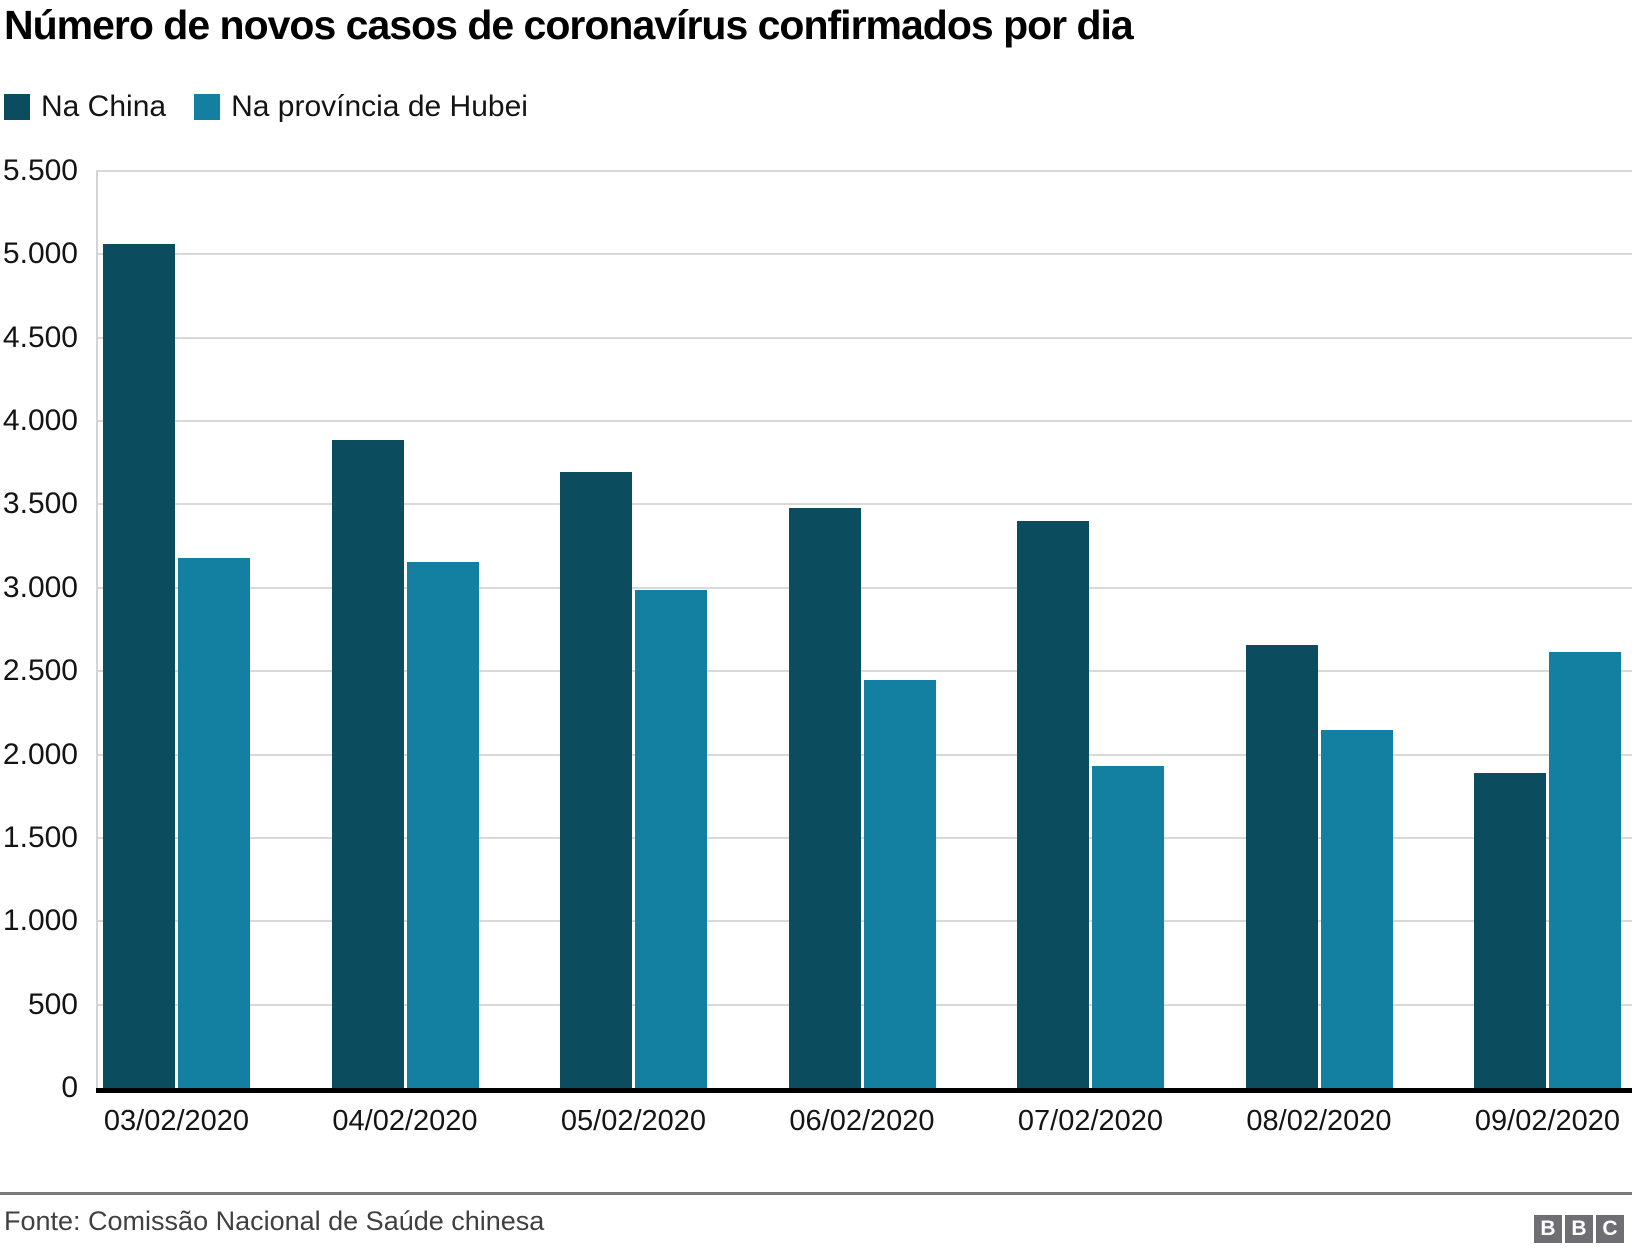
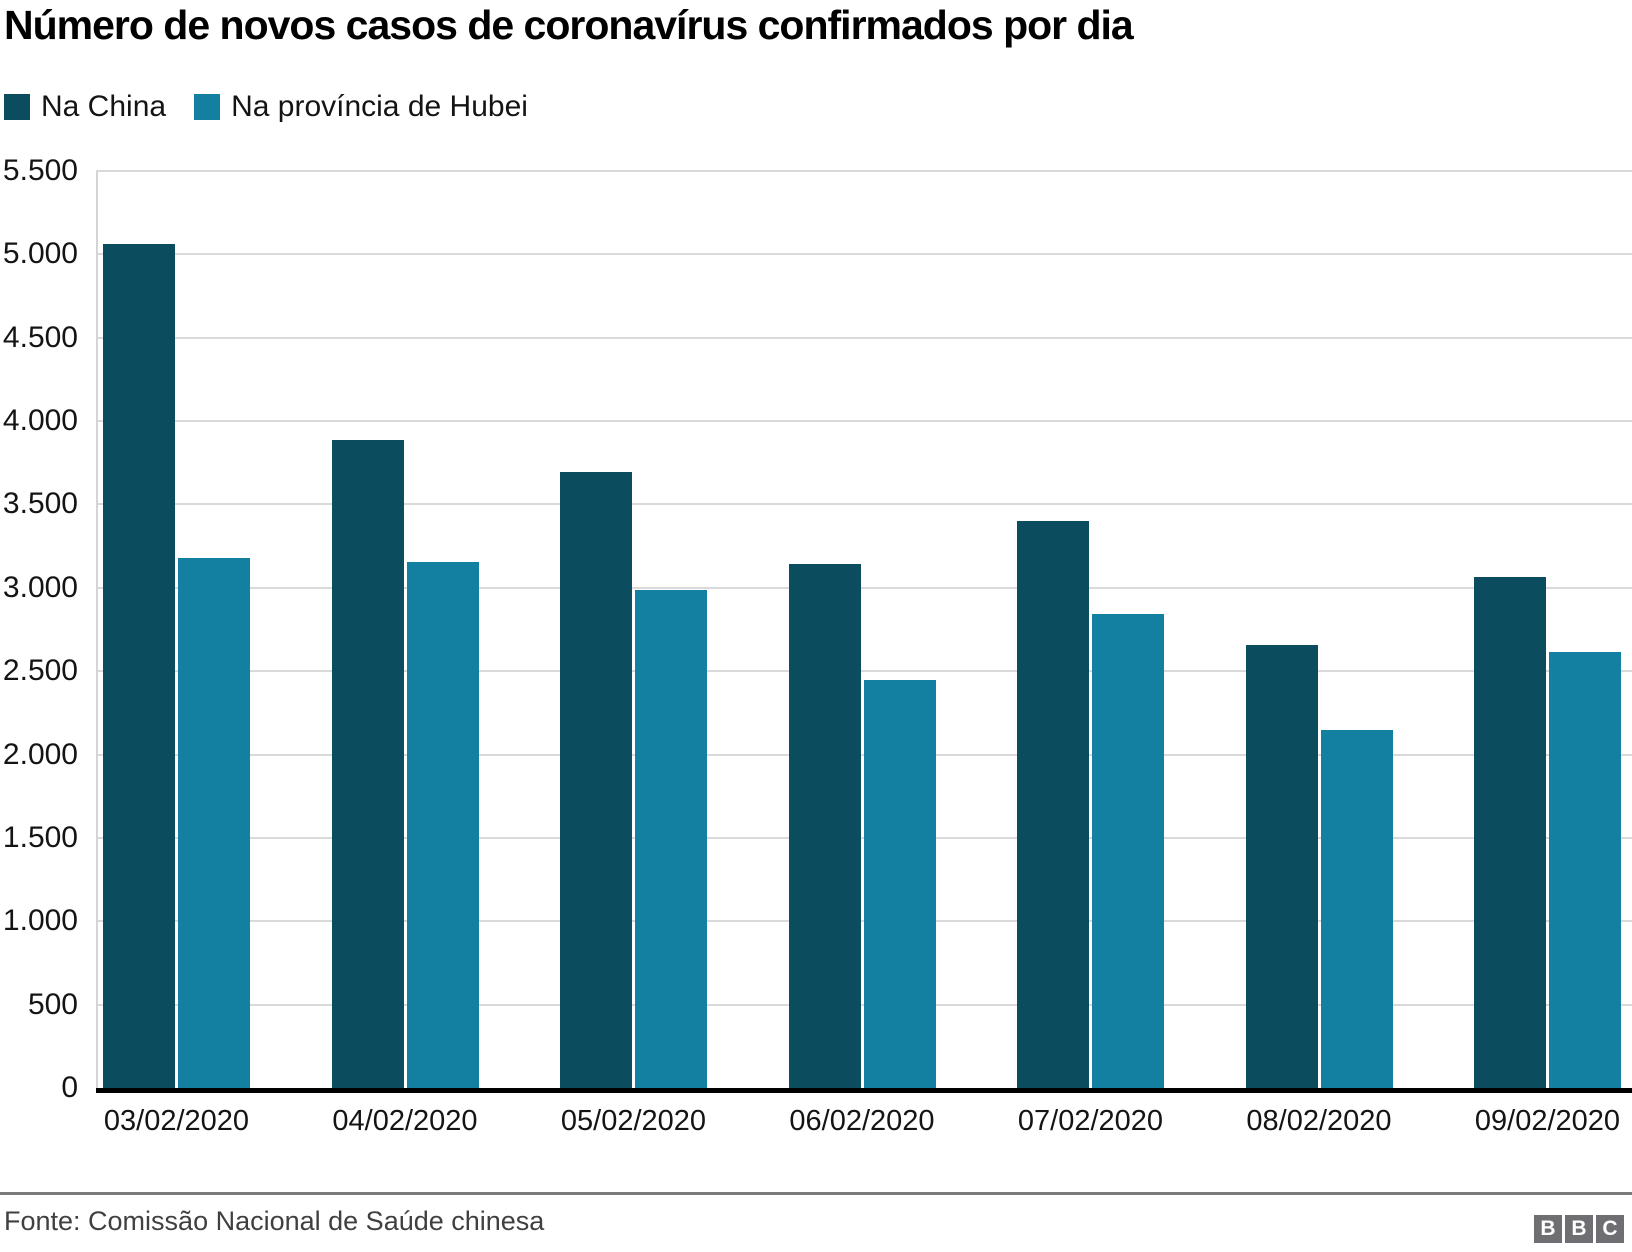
Na China/06/02/2020: 3480 -> 3140
Na província de Hubei/07/02/2020: 1930 -> 2840
Na China/09/02/2020: 1890 -> 3060
